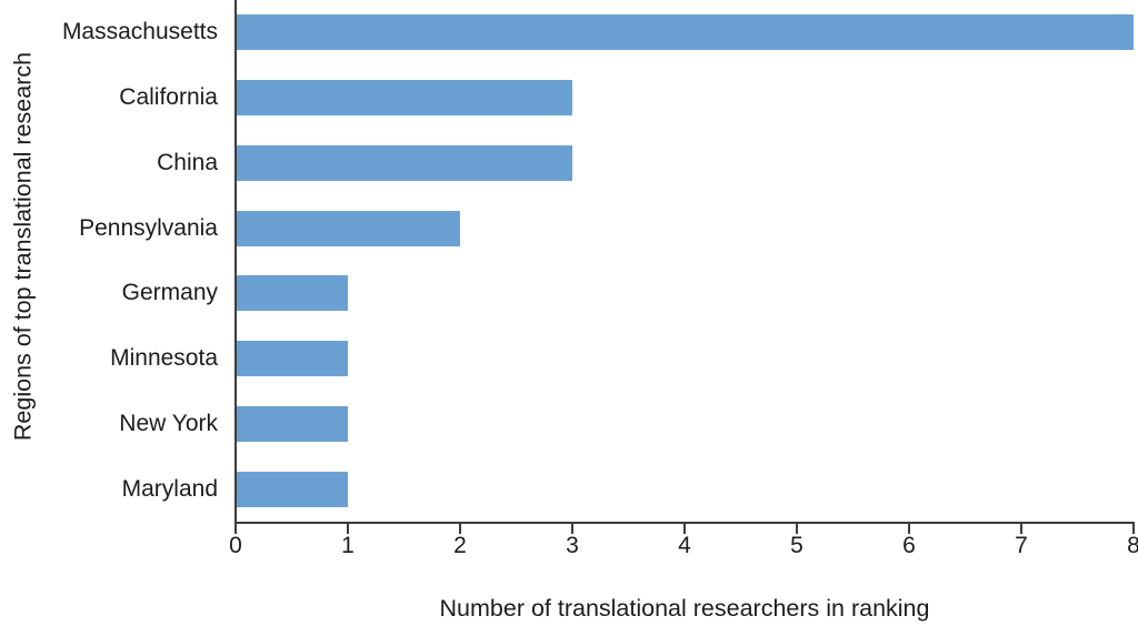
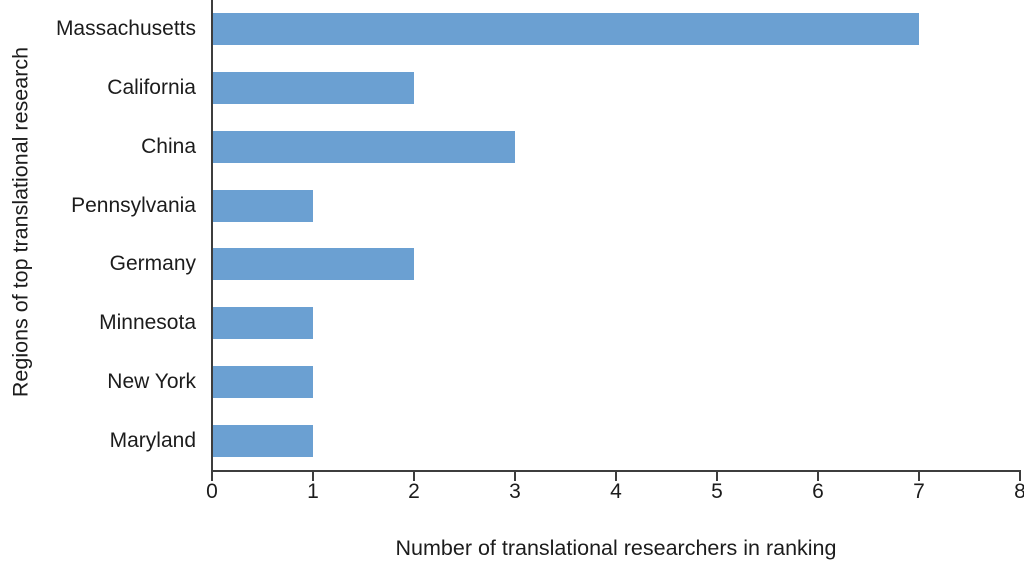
Massachusetts: 8 -> 7
California: 3 -> 2
Pennsylvania: 2 -> 1
Germany: 1 -> 2
